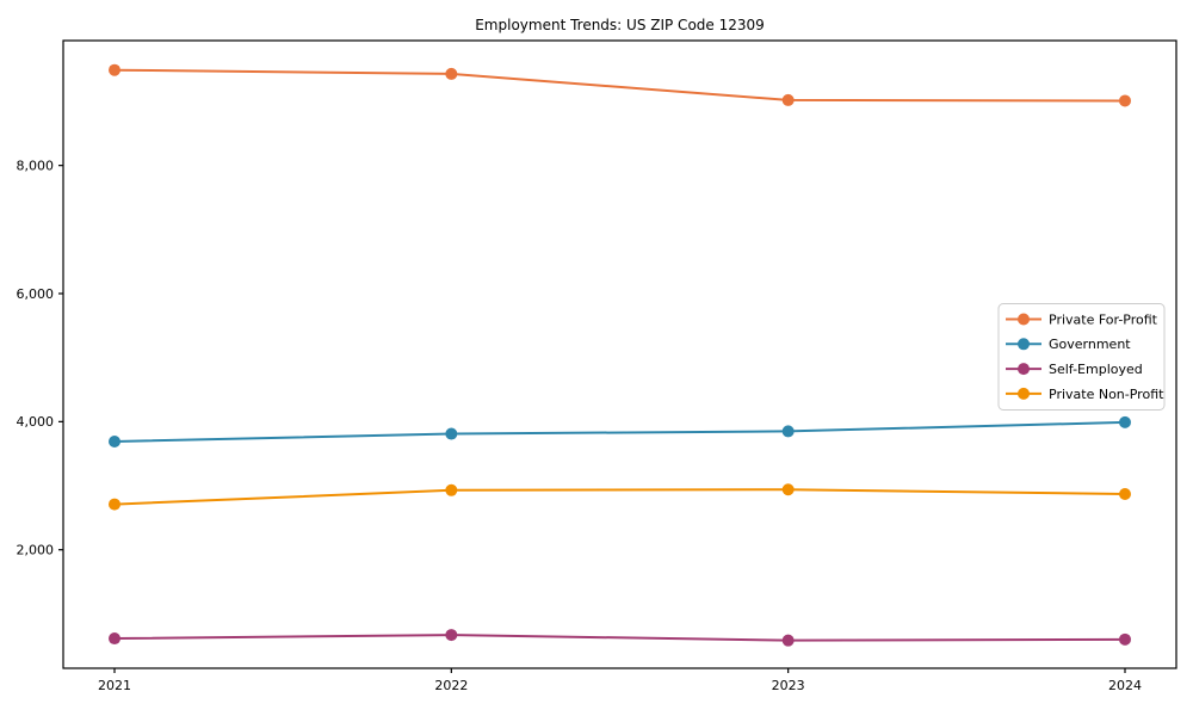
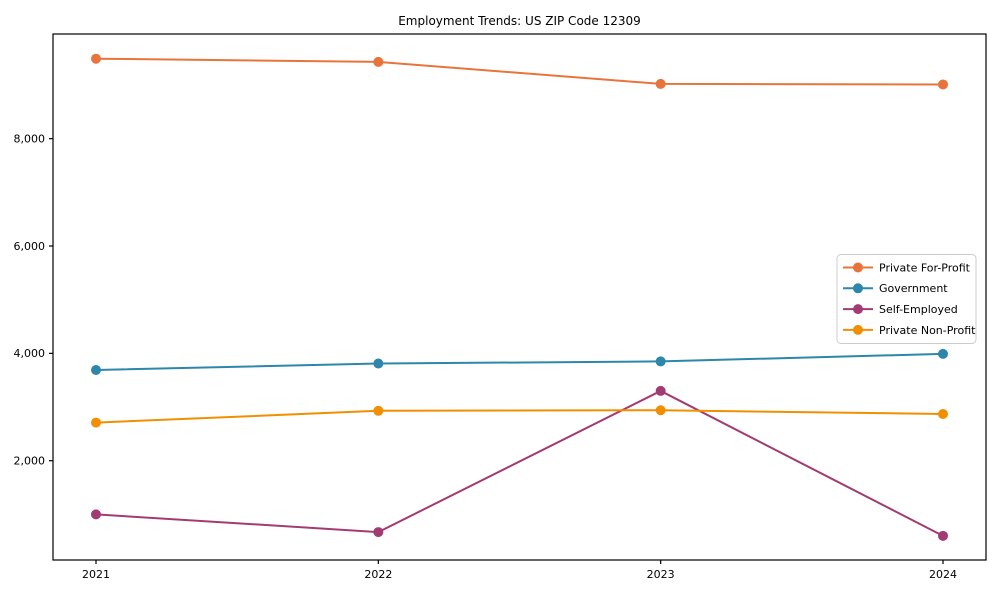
Self-Employed/2021: 600 -> 1000
Self-Employed/2023: 600 -> 3300
